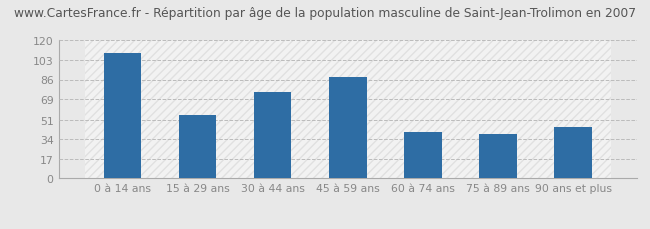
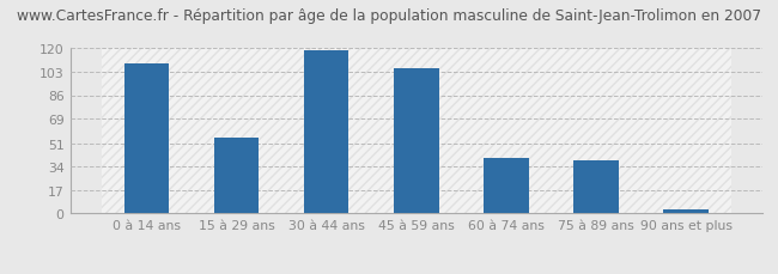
30 à 44 ans: 75 -> 119
45 à 59 ans: 88 -> 106
90 ans et plus: 45 -> 3
